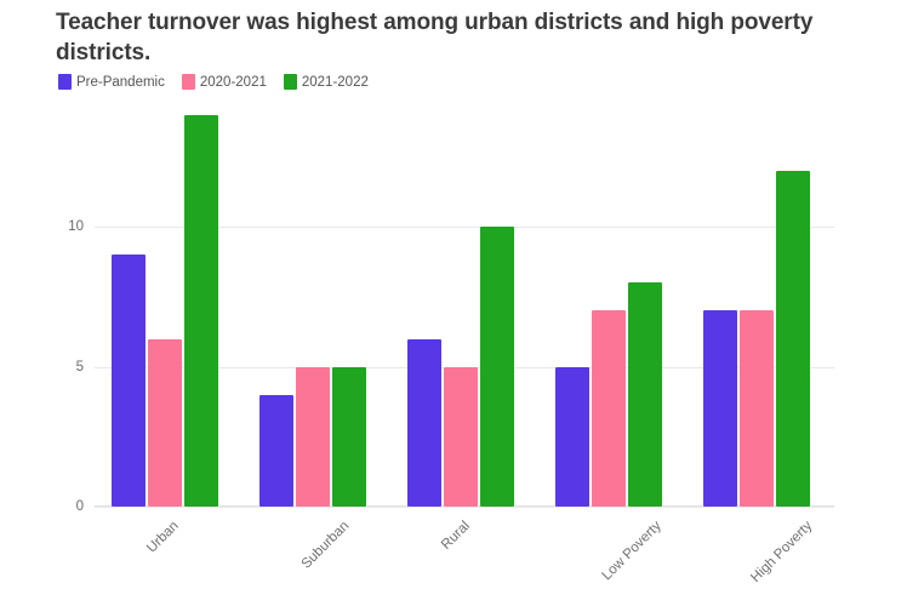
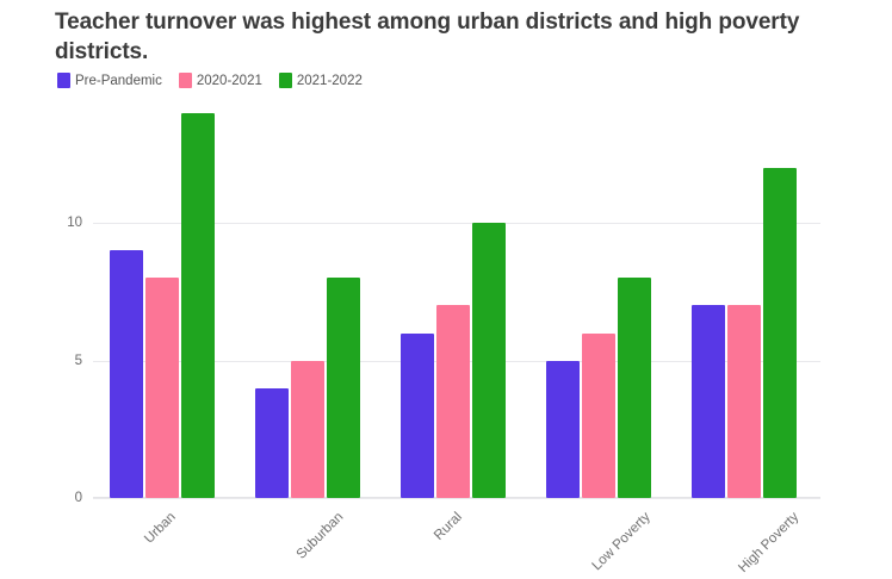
2020-2021/Urban: 6 -> 8
2021-2022/Suburban: 5 -> 8
2020-2021/Rural: 5 -> 7
2020-2021/Low Poverty: 7 -> 6
